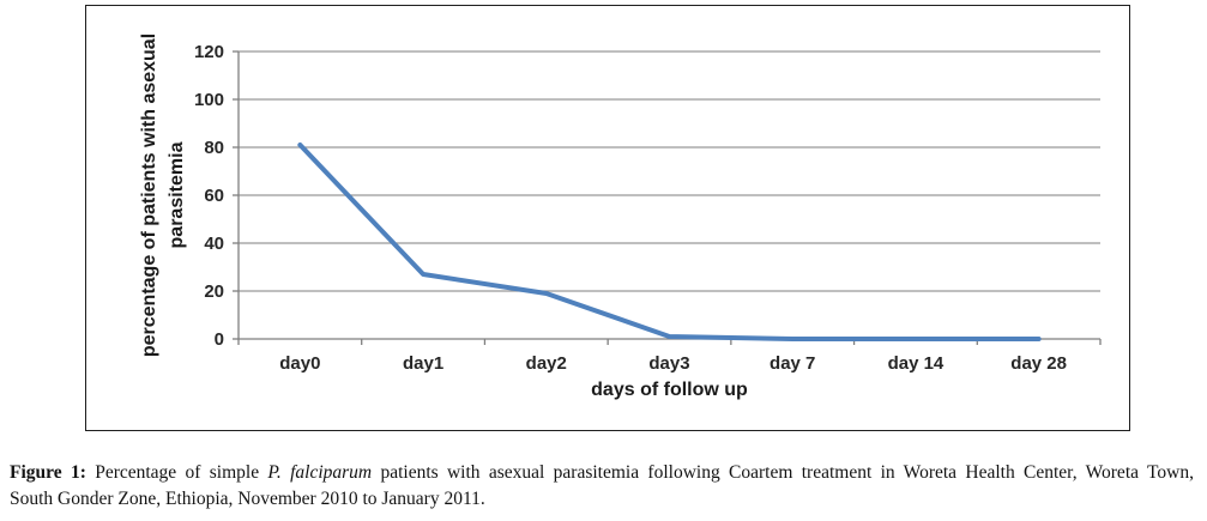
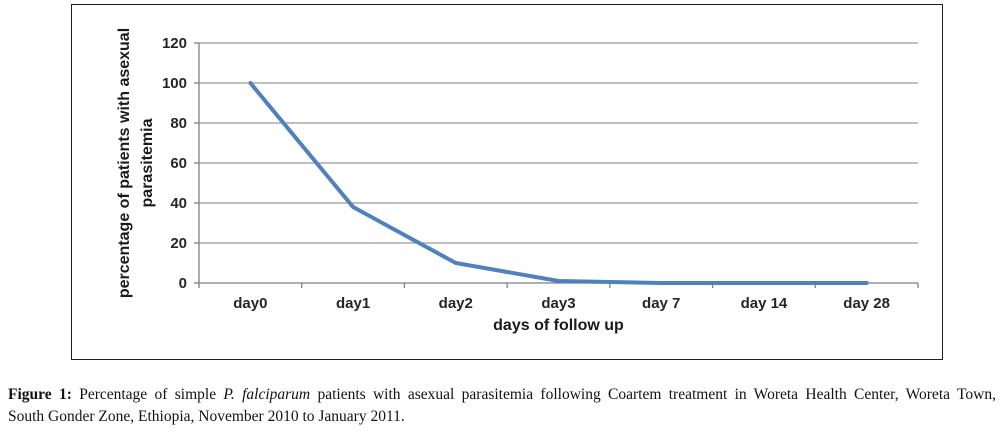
day0: 81 -> 100
day1: 27 -> 38
day2: 19 -> 10
